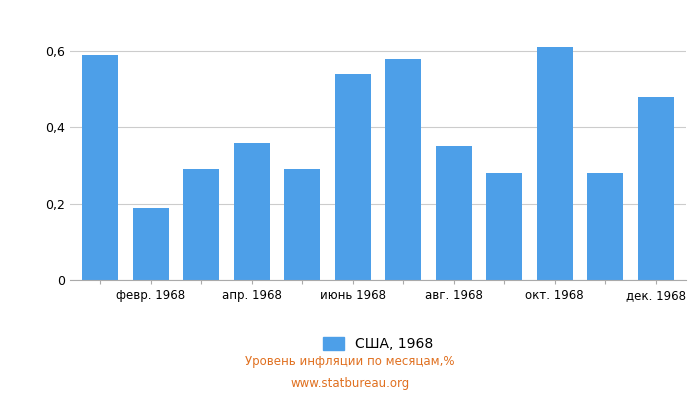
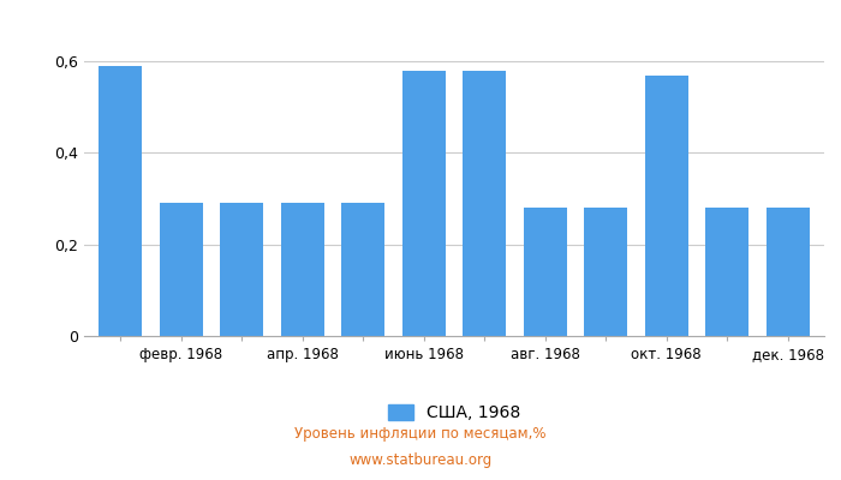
февр. 1968: 0,19 -> 0,29
апр. 1968: 0,36 -> 0,29
июнь 1968: 0,54 -> 0,58
авг. 1968: 0,35 -> 0,28
окт. 1968: 0,61 -> 0,57
дек. 1968: 0,48 -> 0,28
